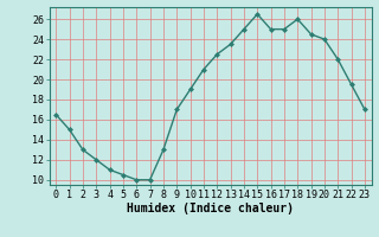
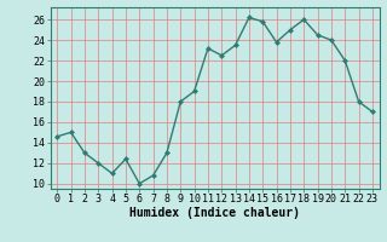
0: 16.5 -> 14.6
5: 10.5 -> 12.4
7: 10.0 -> 10.8
9: 17.0 -> 18.0
11: 21.0 -> 23.2
14: 25.0 -> 26.2
15: 26.5 -> 25.8
16: 25.0 -> 23.8
22: 19.5 -> 18.0
